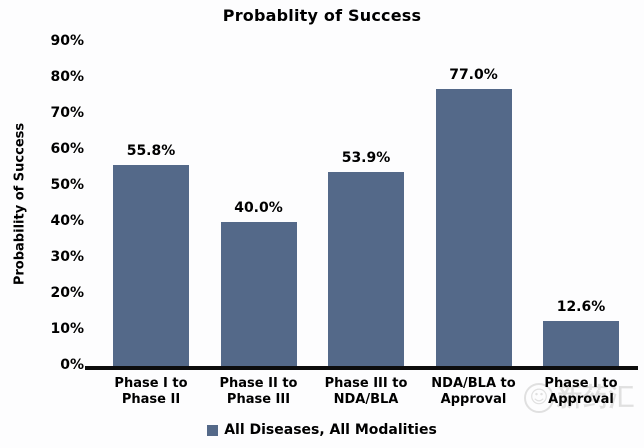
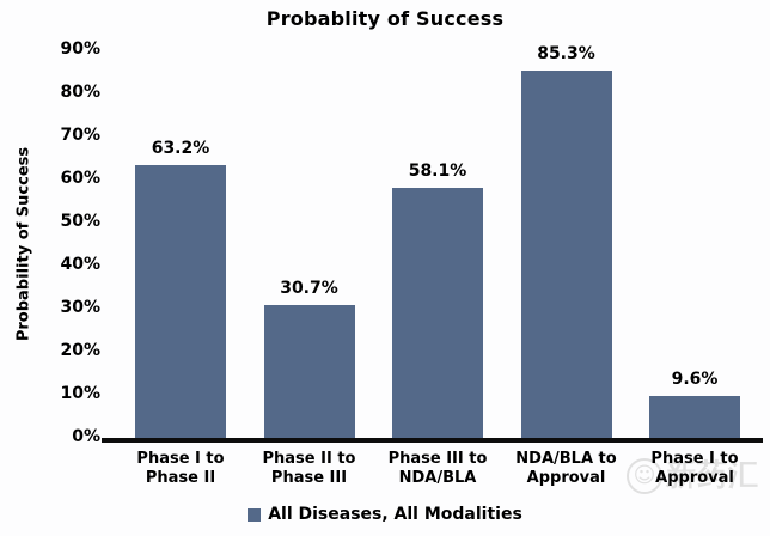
Phase I to Phase II: 55.8% -> 63.2%
Phase II to Phase III: 40.0% -> 30.7%
Phase III to NDA/BLA: 53.9% -> 58.1%
NDA/BLA to Approval: 77.0% -> 85.3%
Phase I to Approval: 12.6% -> 9.6%
